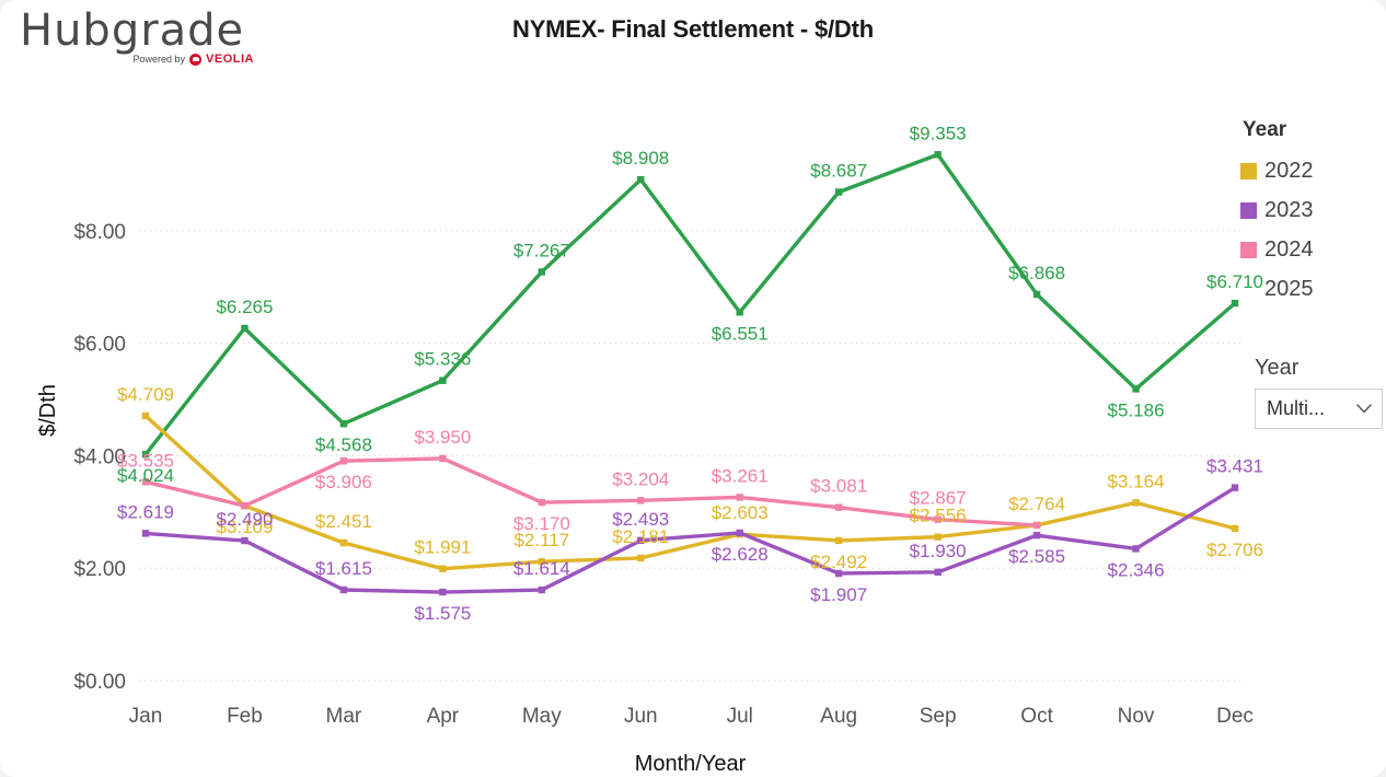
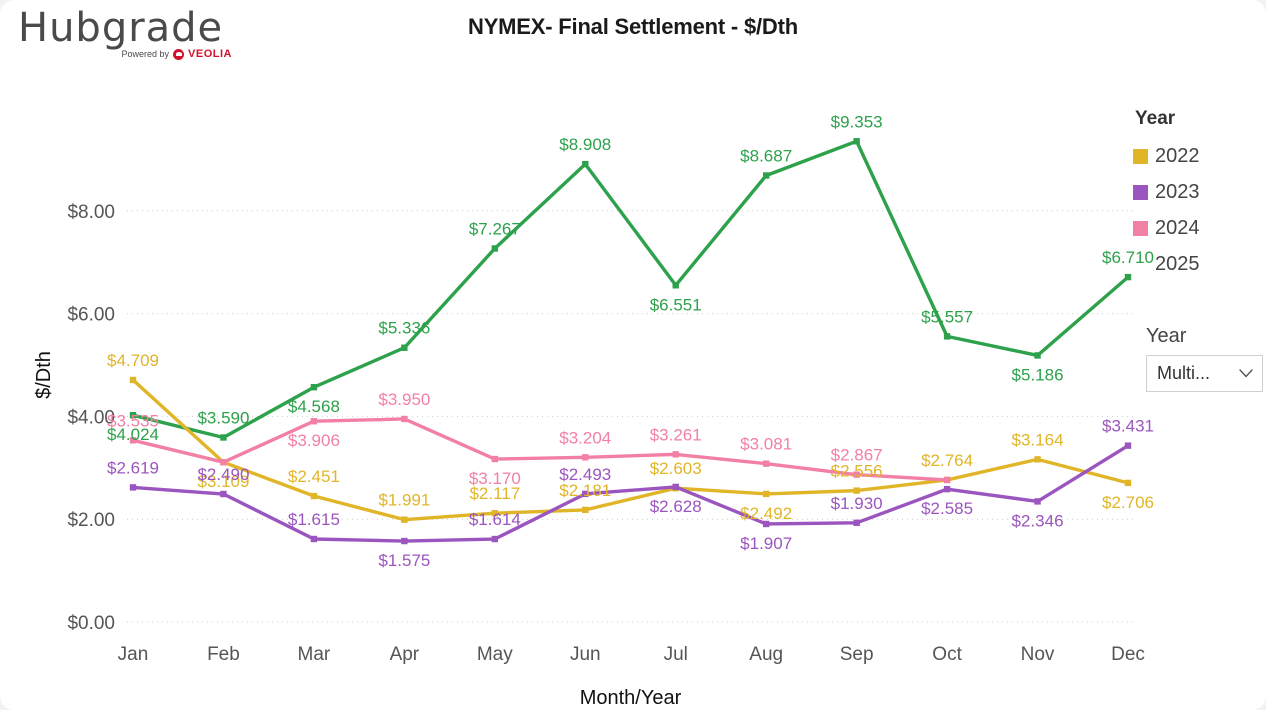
2022/Feb: $6.265 -> $3.590
2022/Oct: $6.868 -> $5.557
